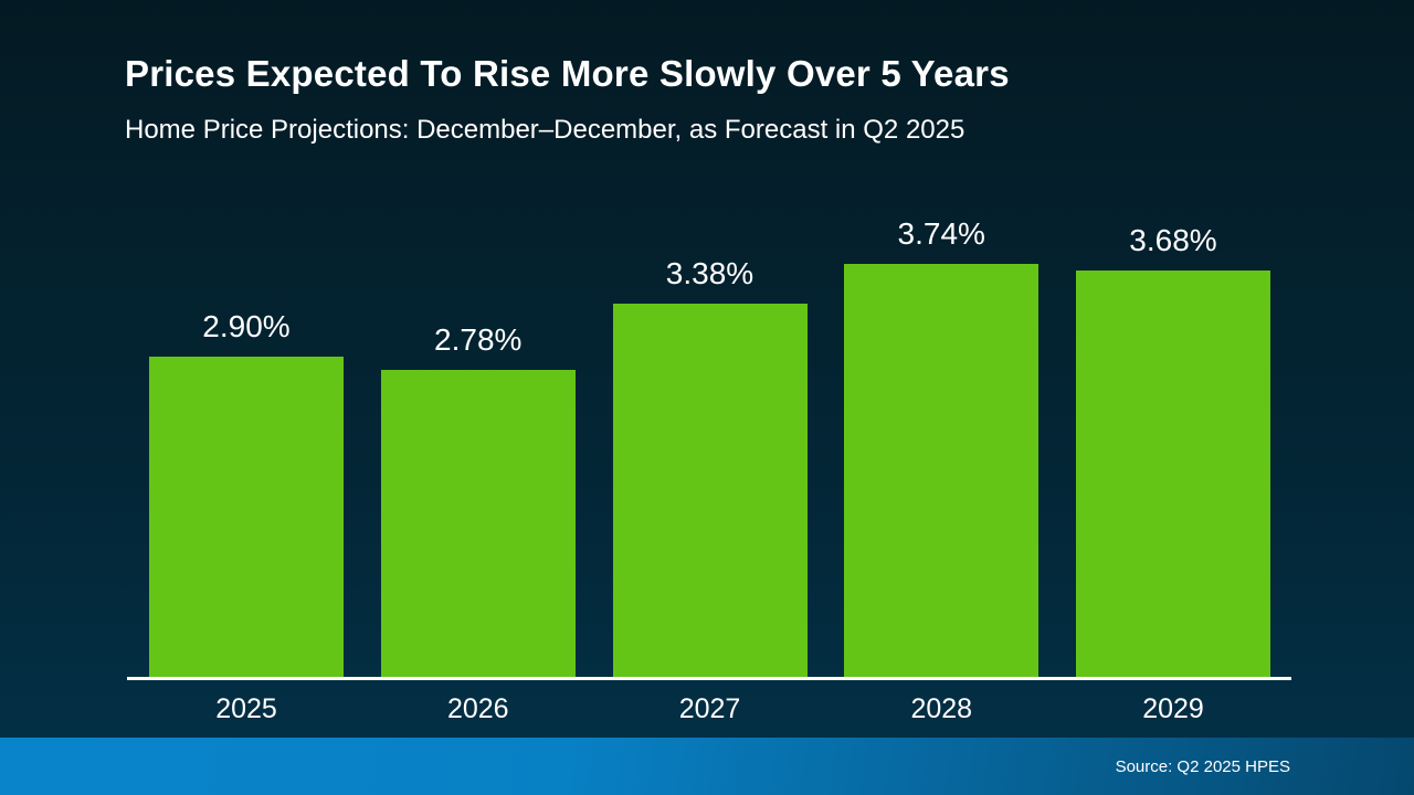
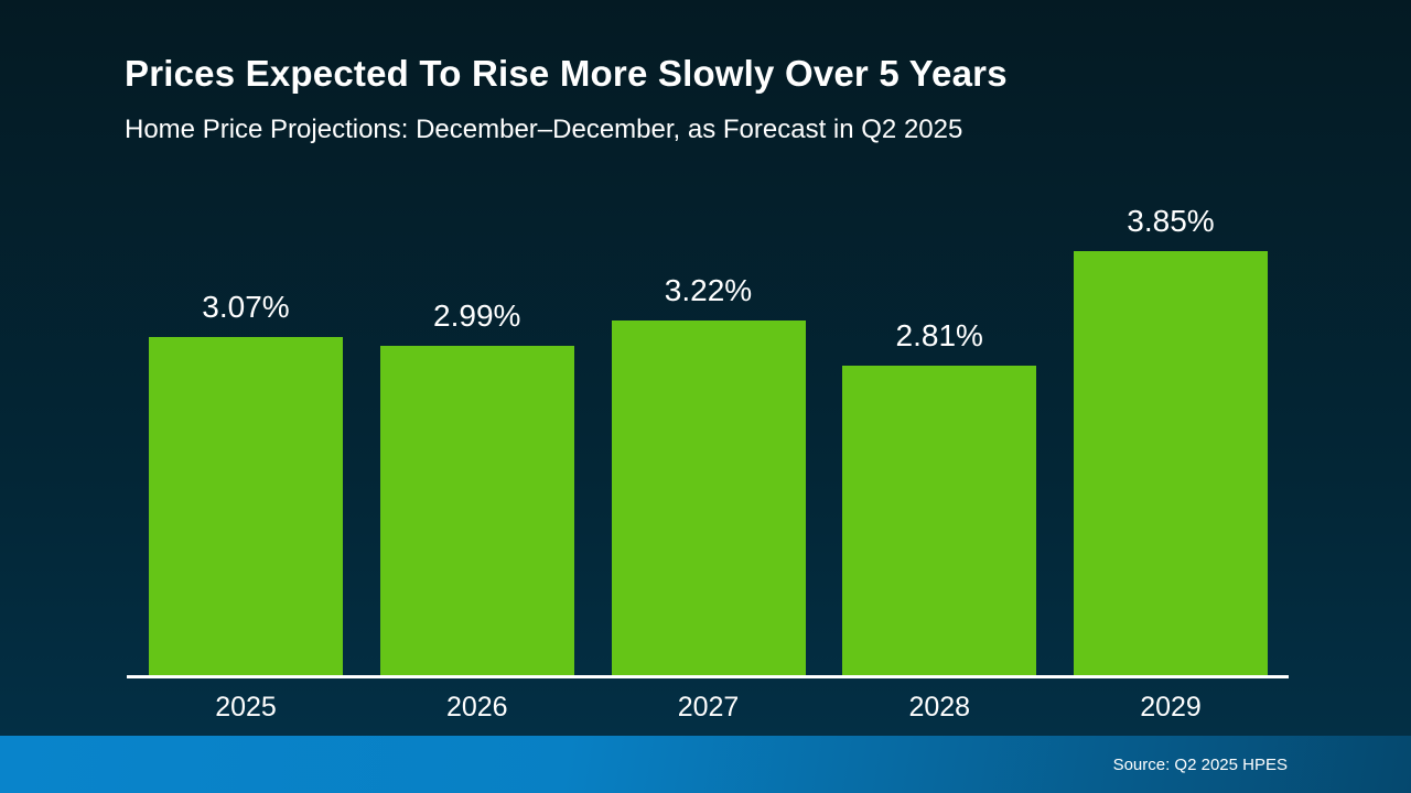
2025: 2.90% -> 3.07%
2026: 2.78% -> 2.99%
2027: 3.38% -> 3.22%
2028: 3.74% -> 2.81%
2029: 3.68% -> 3.85%
